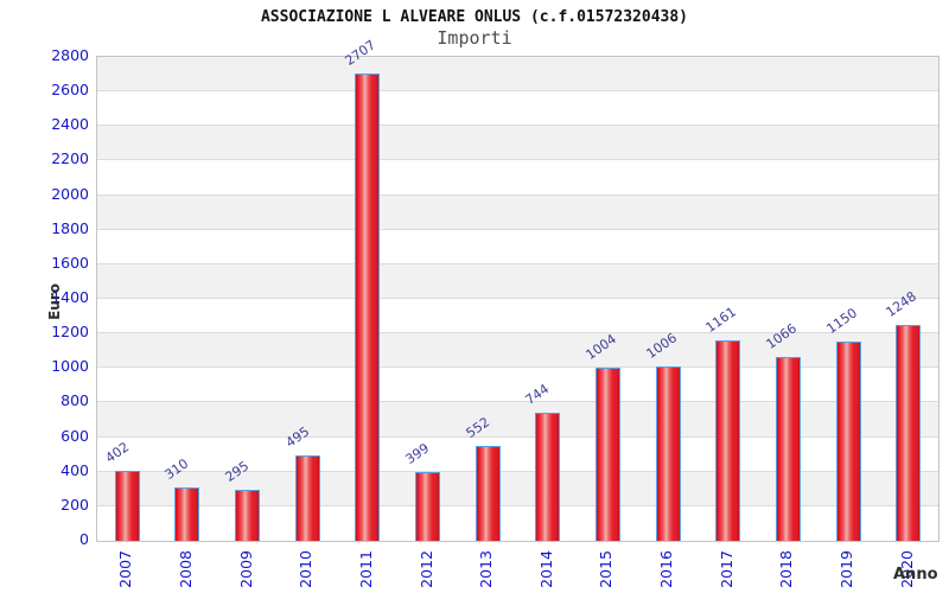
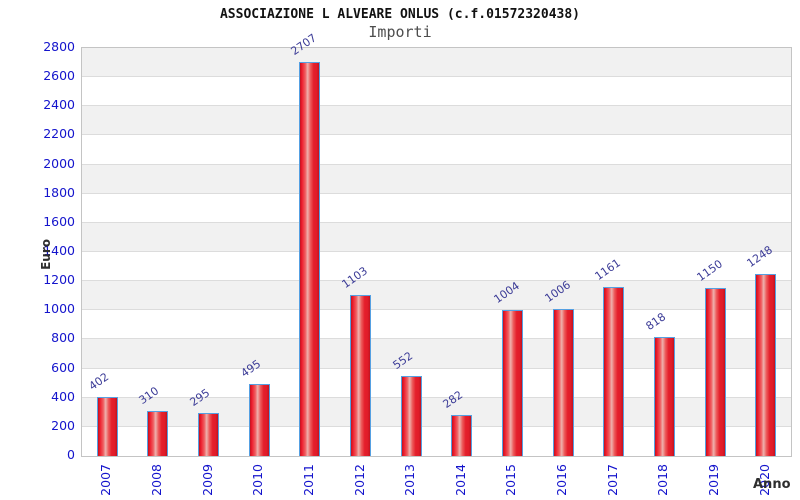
2012: 399 -> 1103
2014: 744 -> 282
2018: 1066 -> 818
